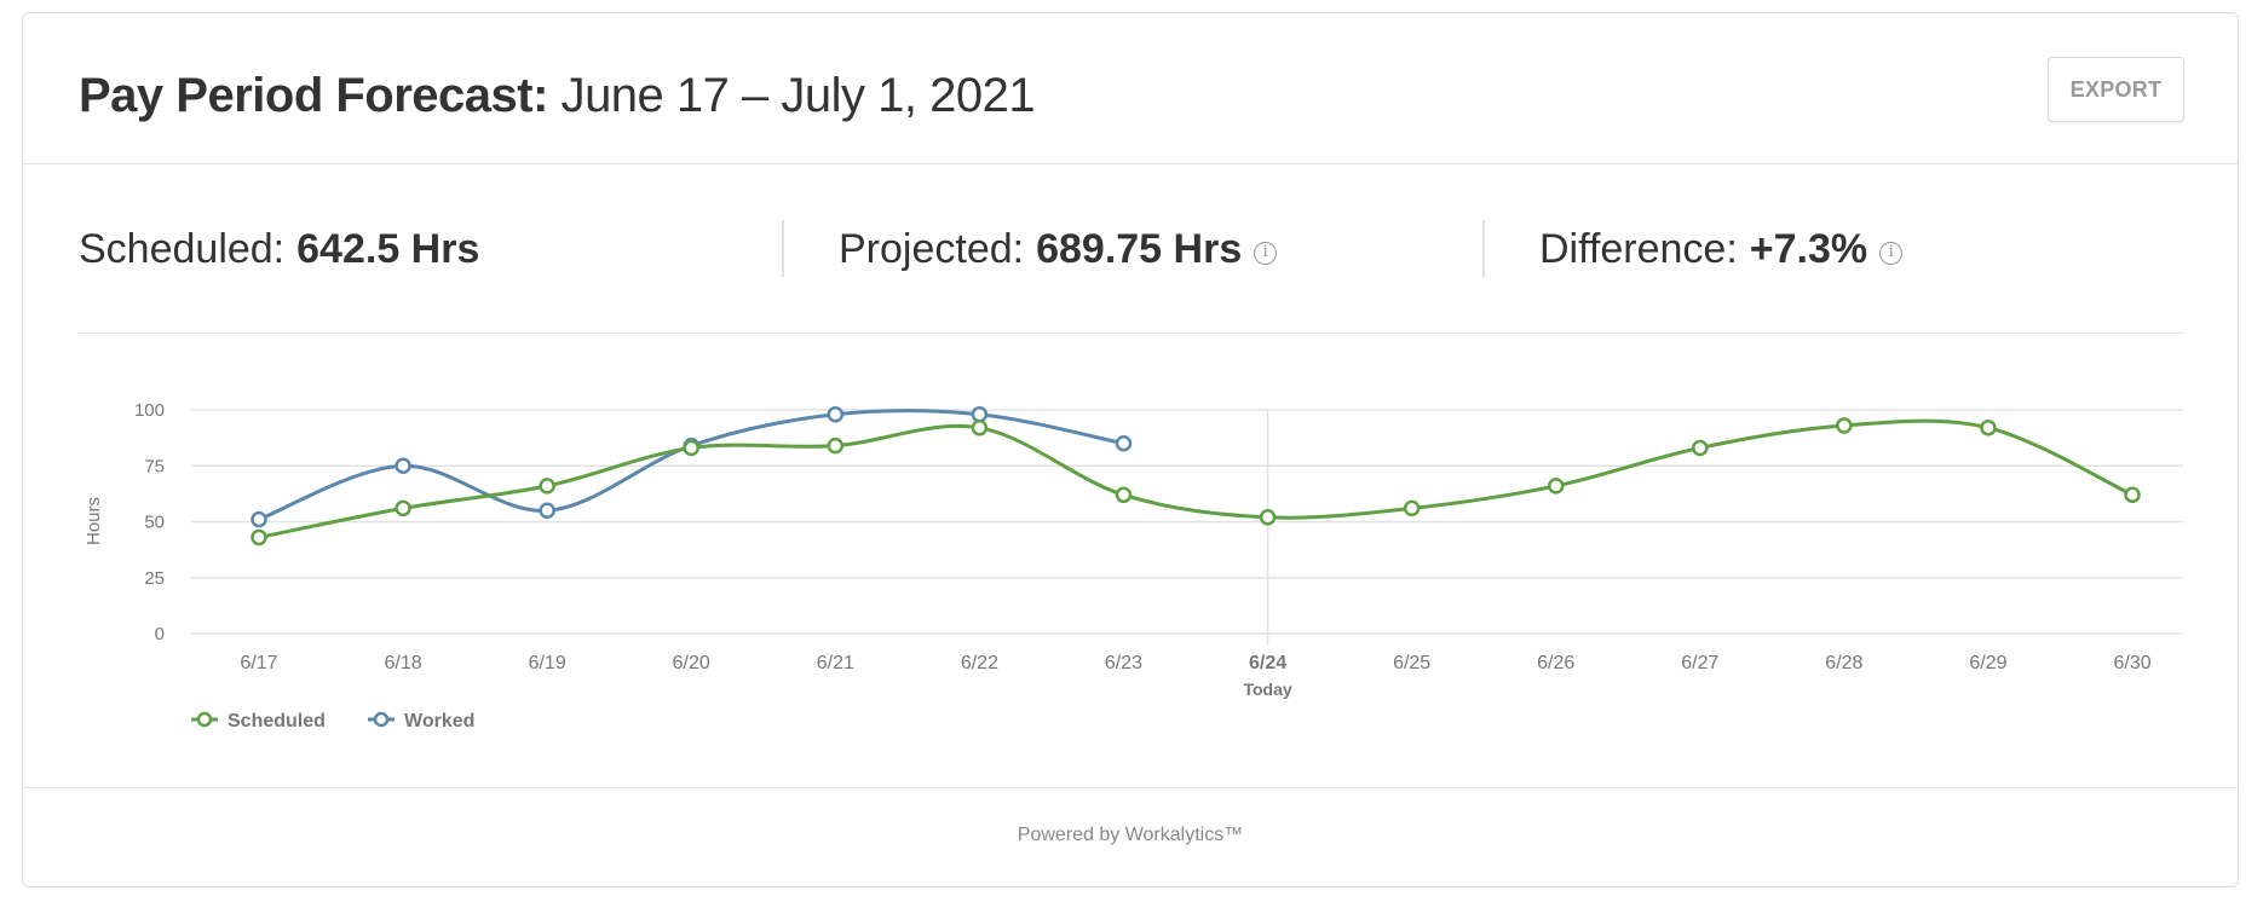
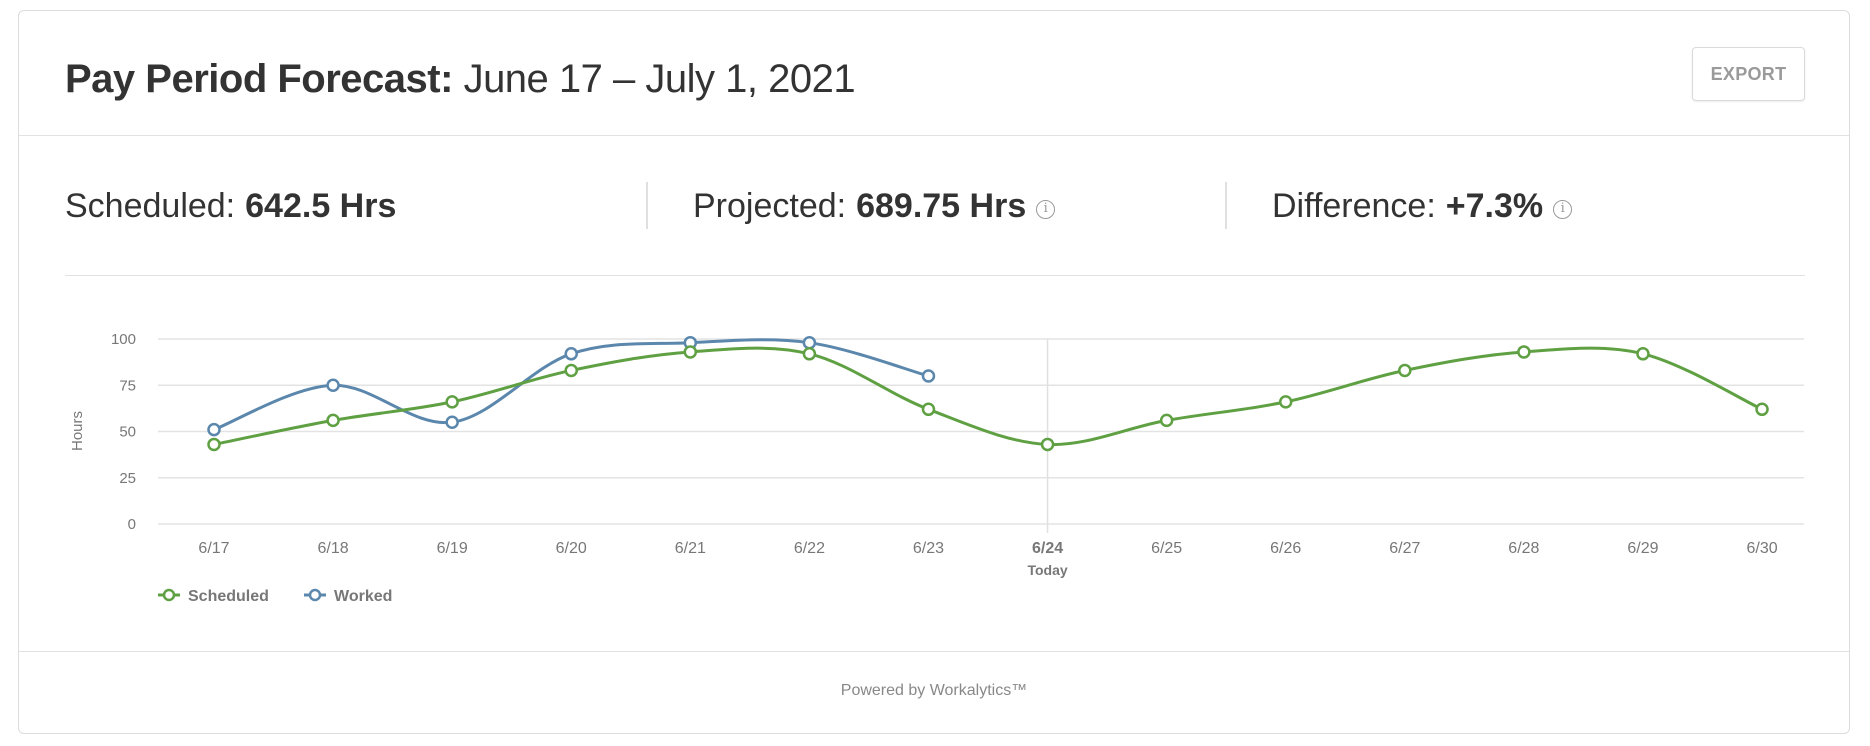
Worked/6/20: 84 -> 92
Scheduled/6/21: 84 -> 93
Worked/6/23: 85 -> 80
Scheduled/6/24: 52 -> 43
